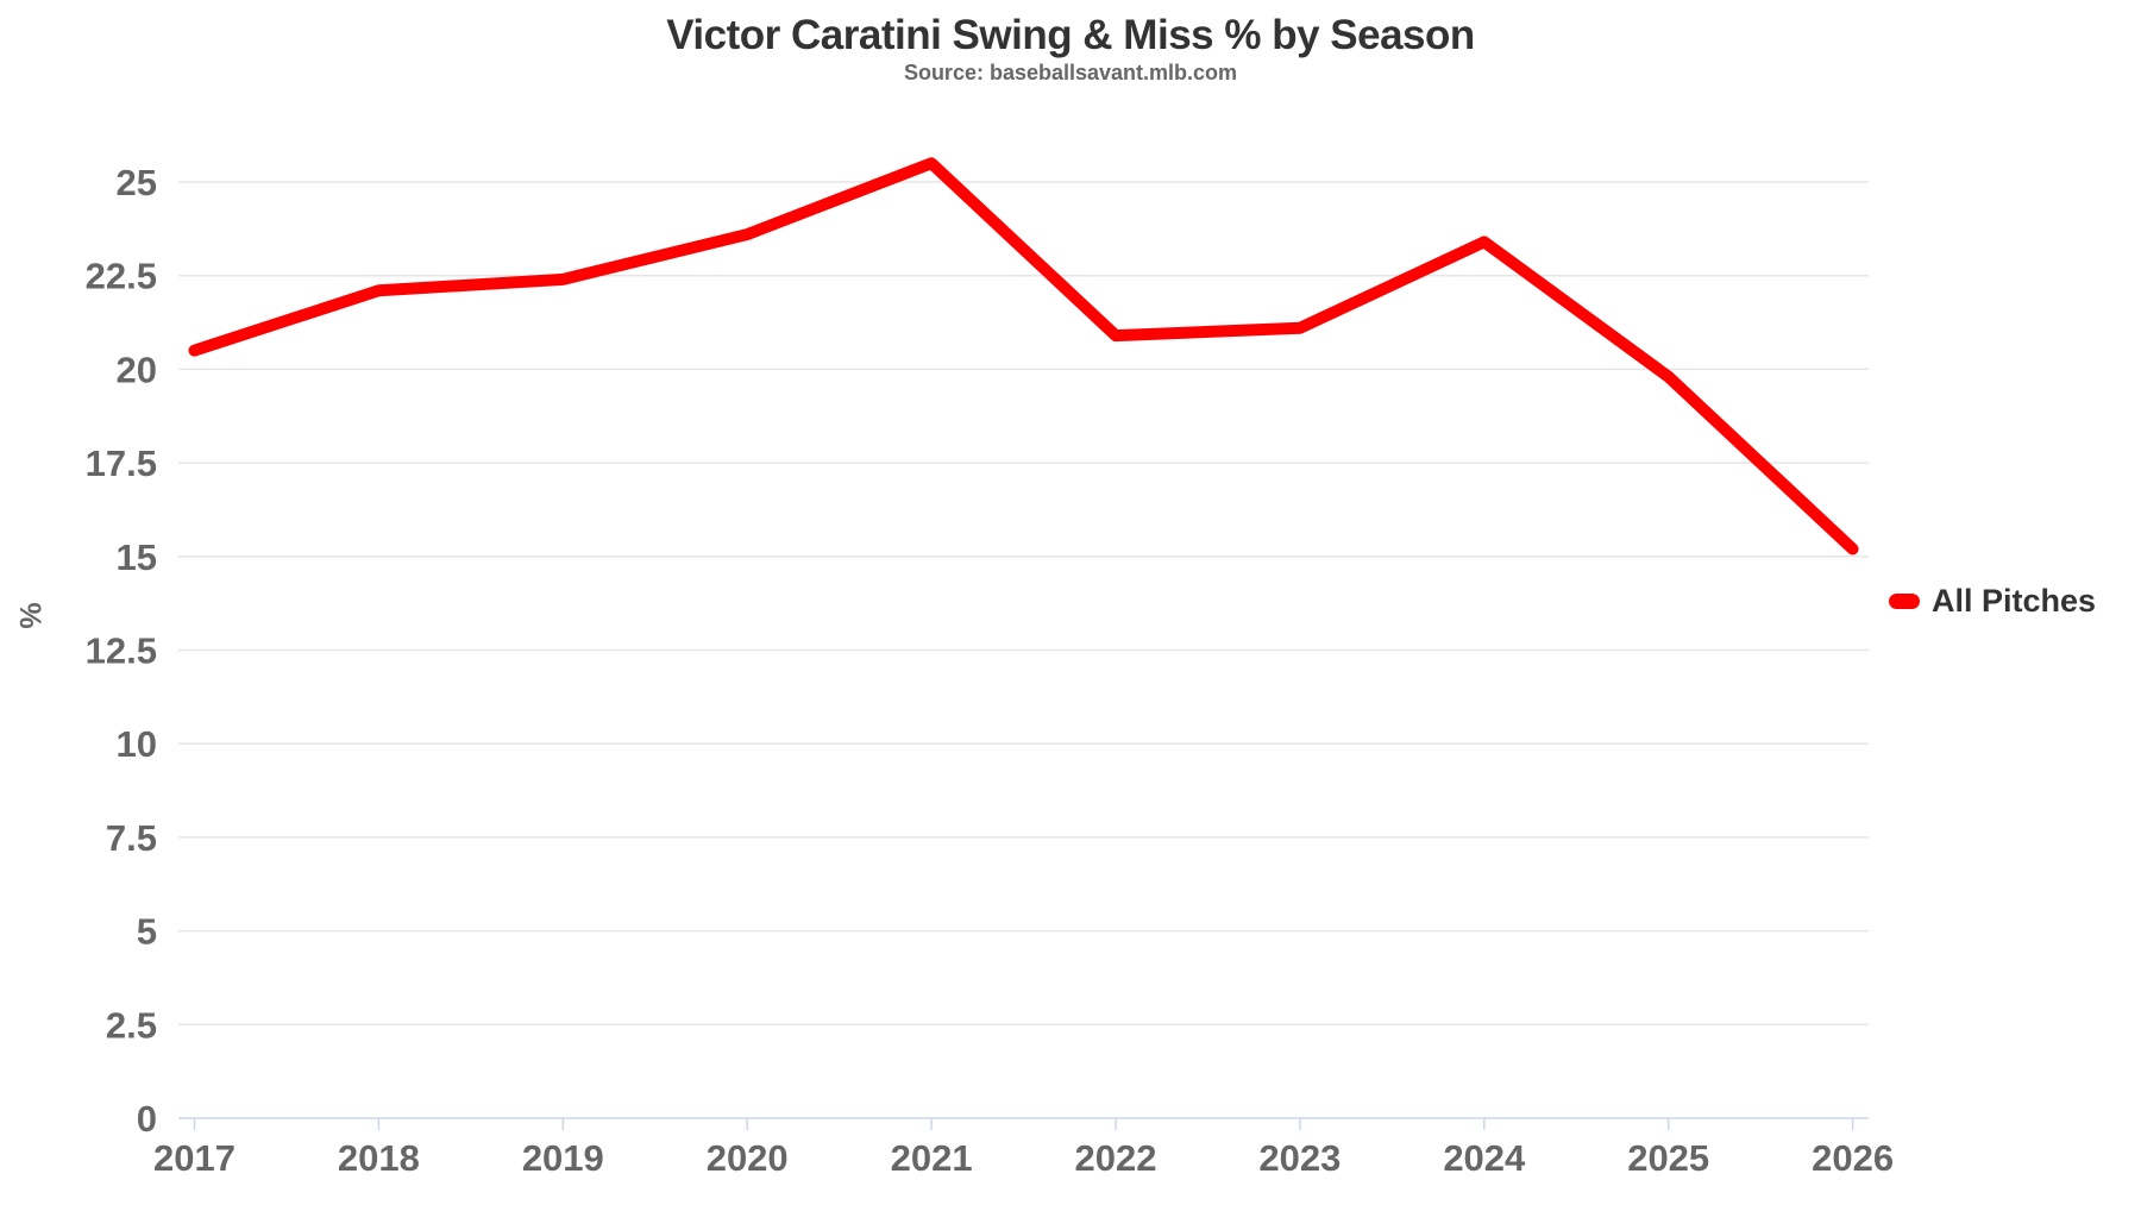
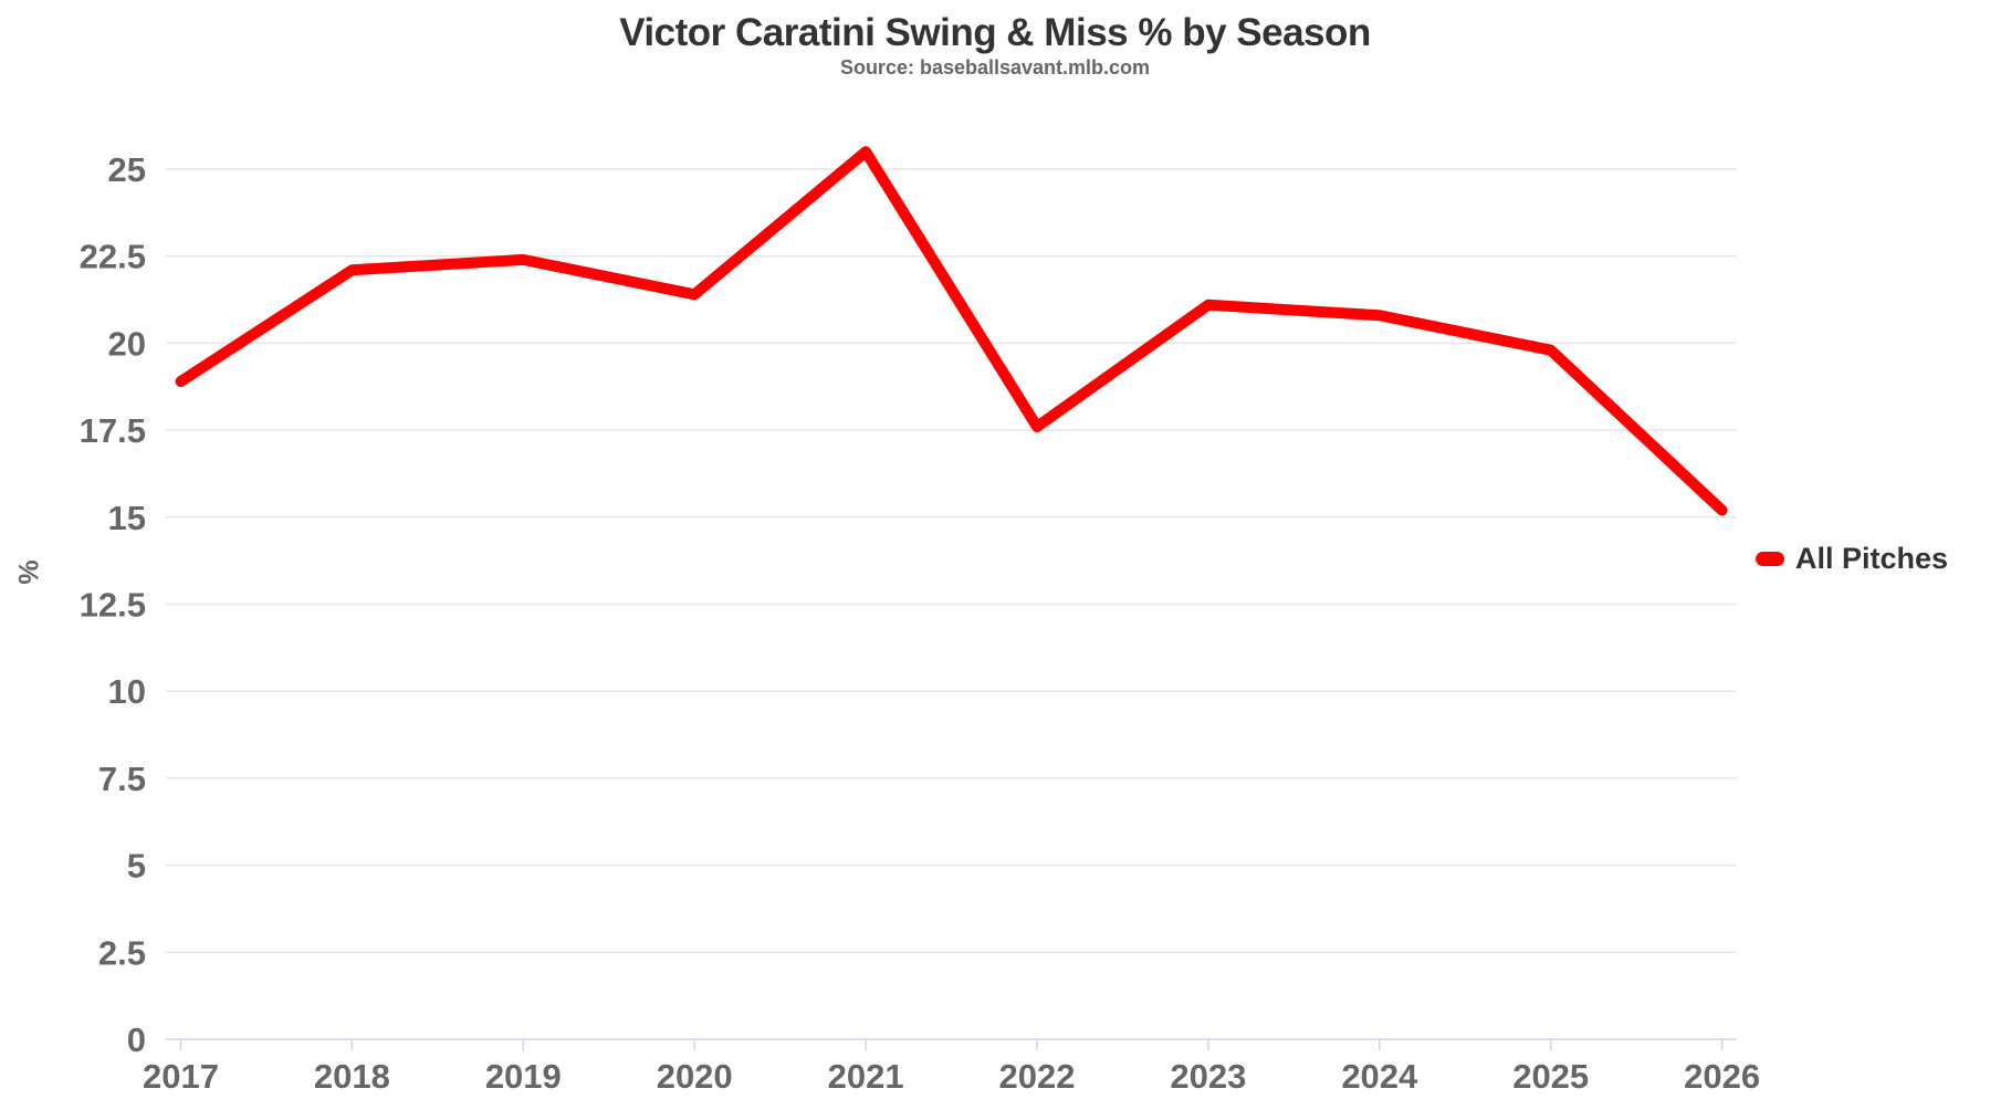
2017: 20.5 -> 18.9
2020: 23.6 -> 21.4
2022: 20.9 -> 17.6
2024: 23.4 -> 20.8
